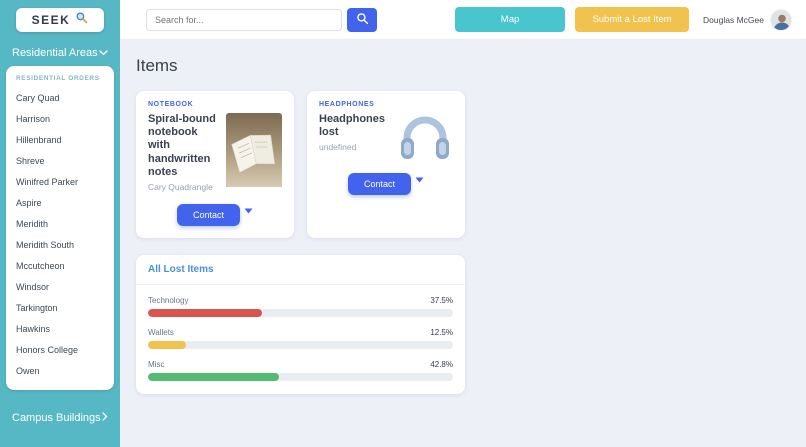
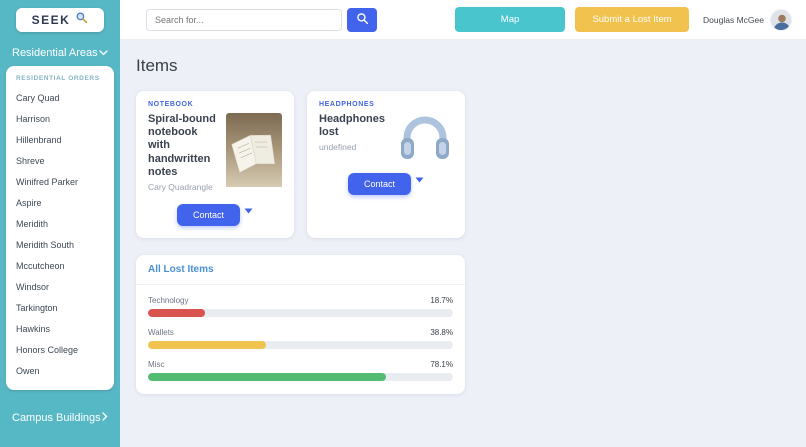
Technology: 37.5% -> 18.7%
Wallets: 12.5% -> 38.8%
Misc: 42.8% -> 78.1%
